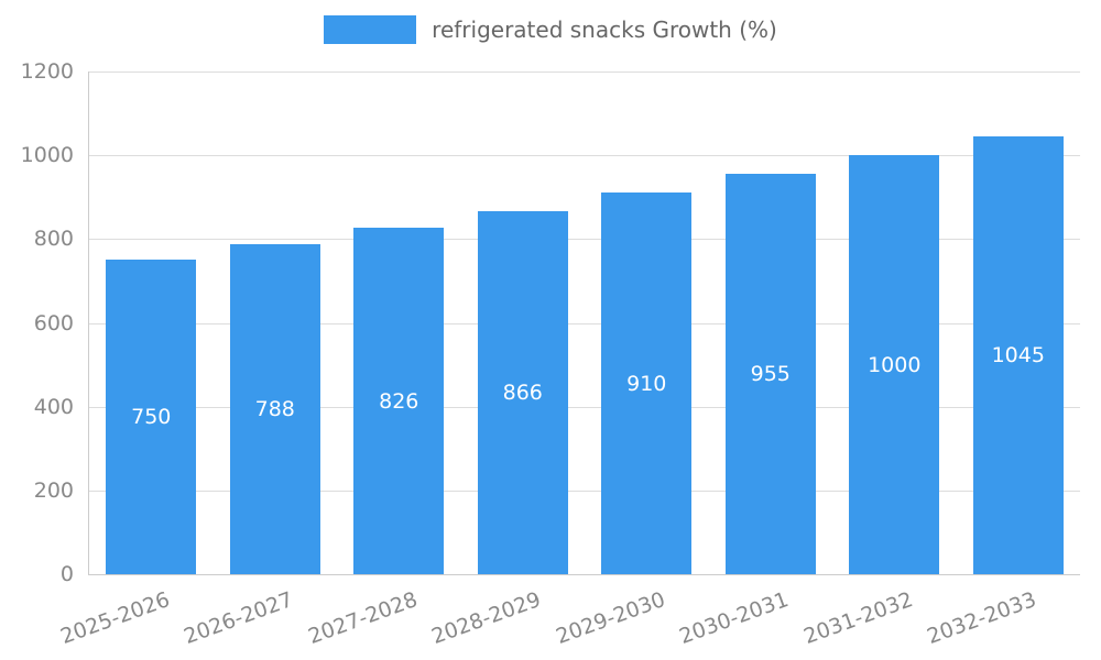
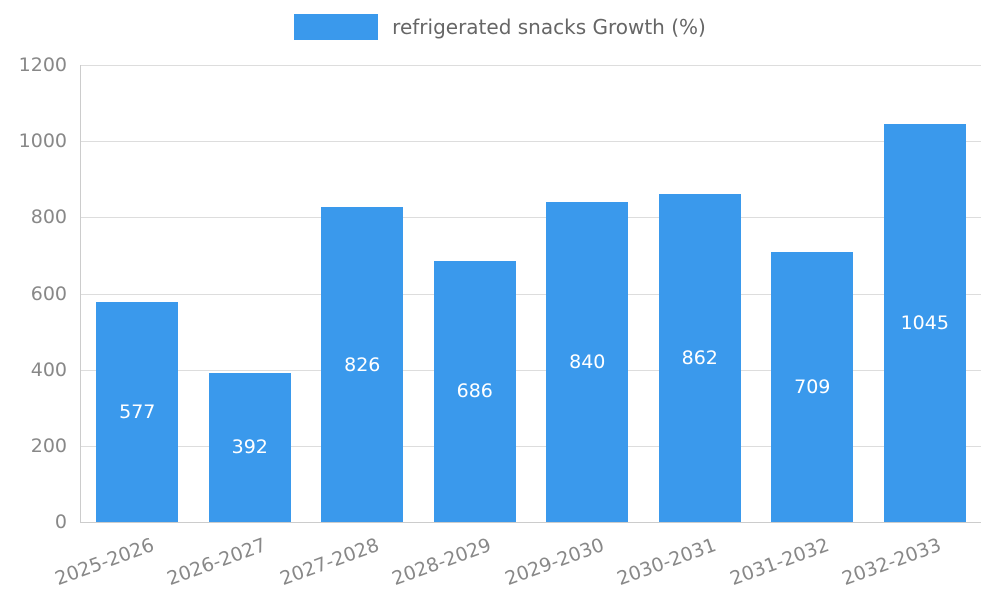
2025-2026: 750 -> 577
2026-2027: 788 -> 392
2028-2029: 866 -> 686
2029-2030: 910 -> 840
2030-2031: 955 -> 862
2031-2032: 1000 -> 709
